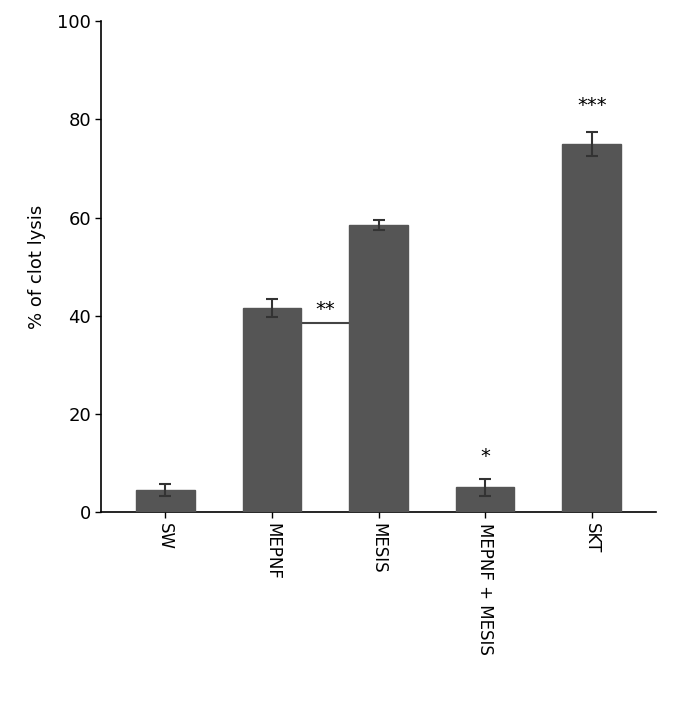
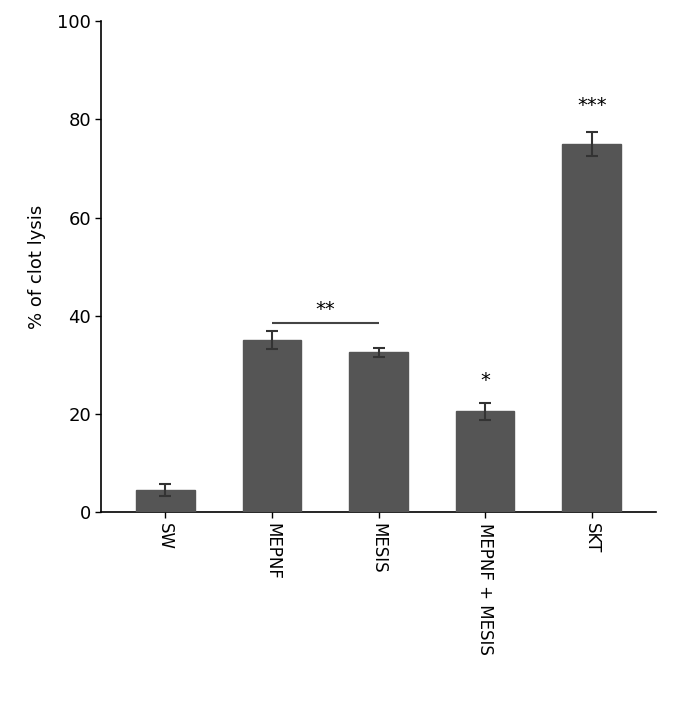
MEPNF: 41.5 -> 35.0
MESIS: 58.5 -> 32.5
MEPNF + MESIS: 5.0 -> 20.5
